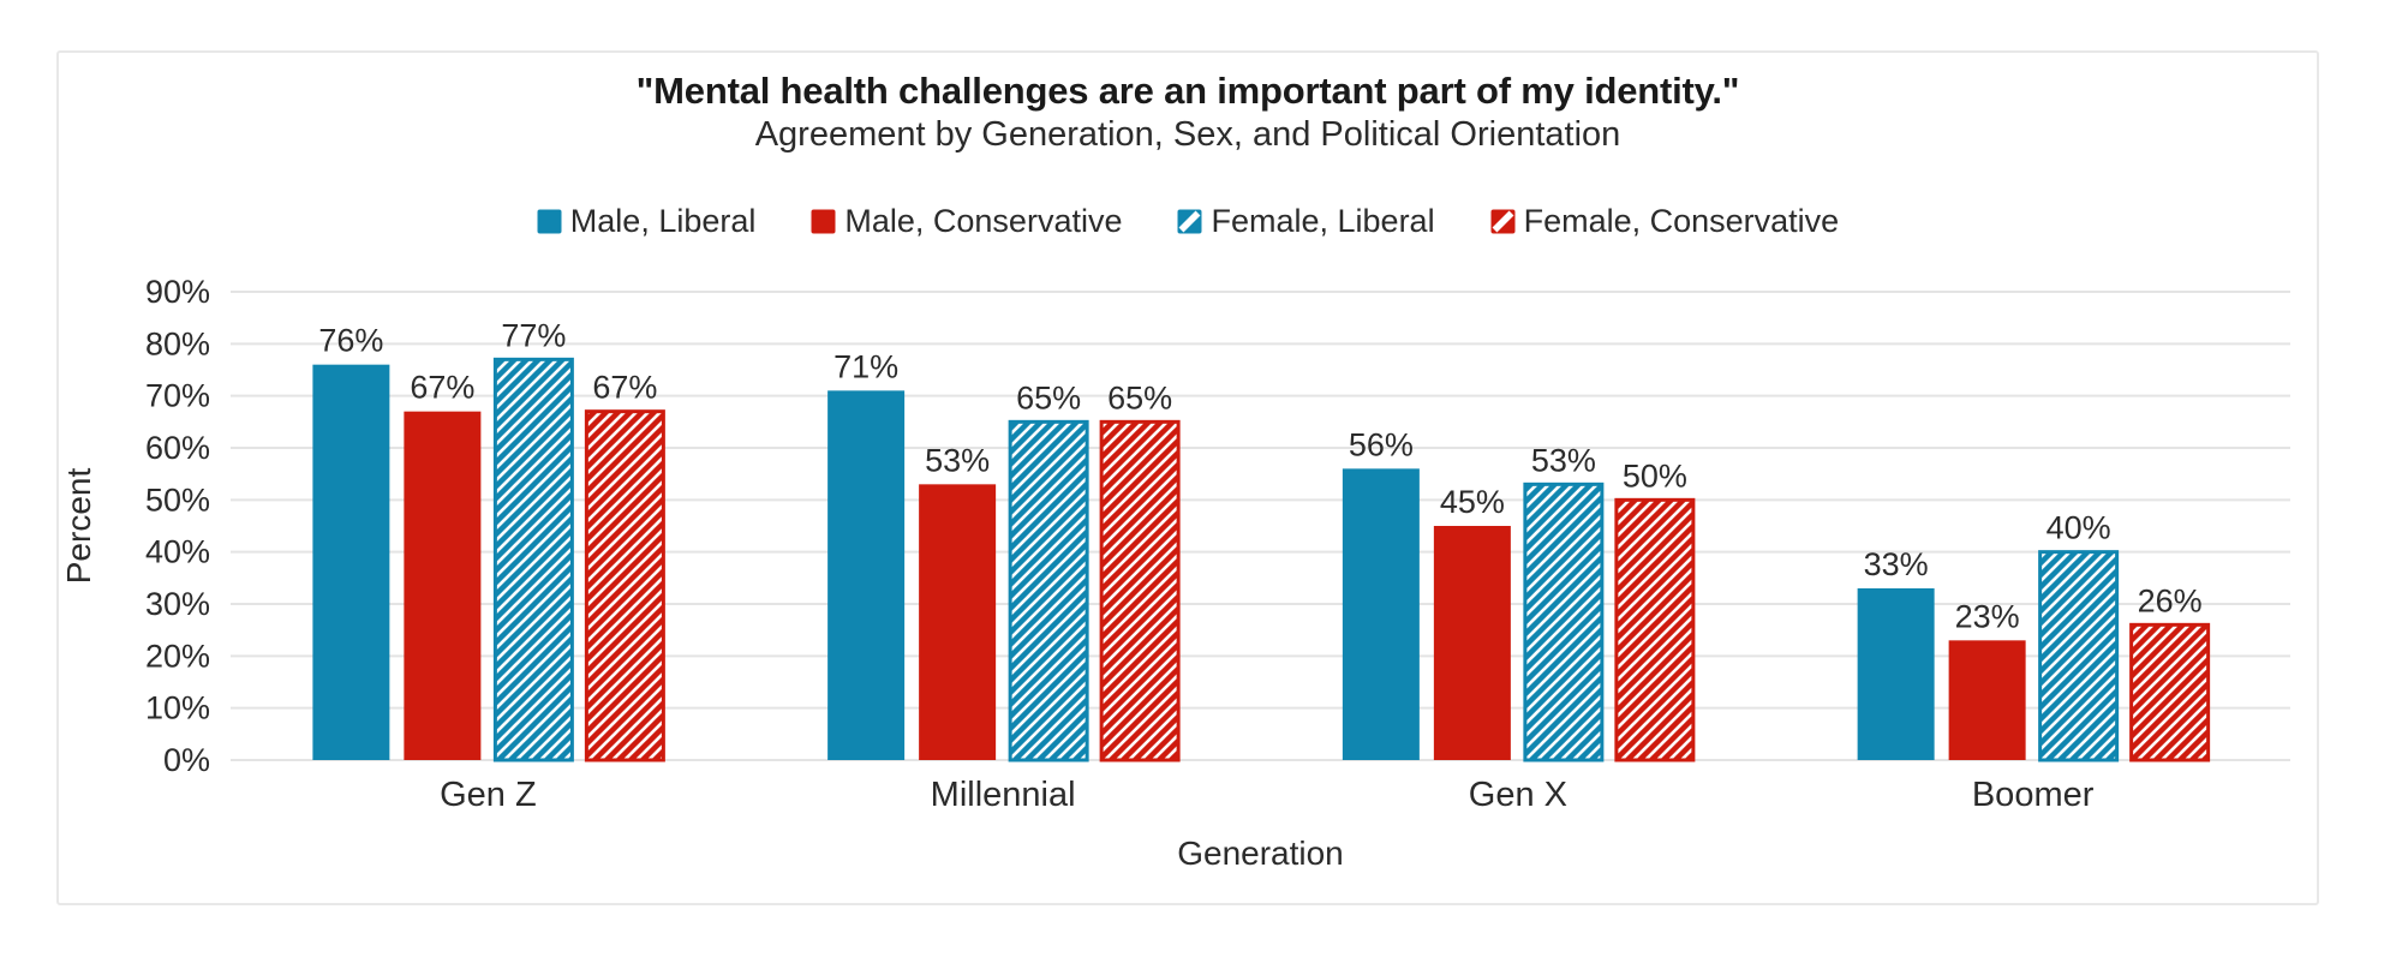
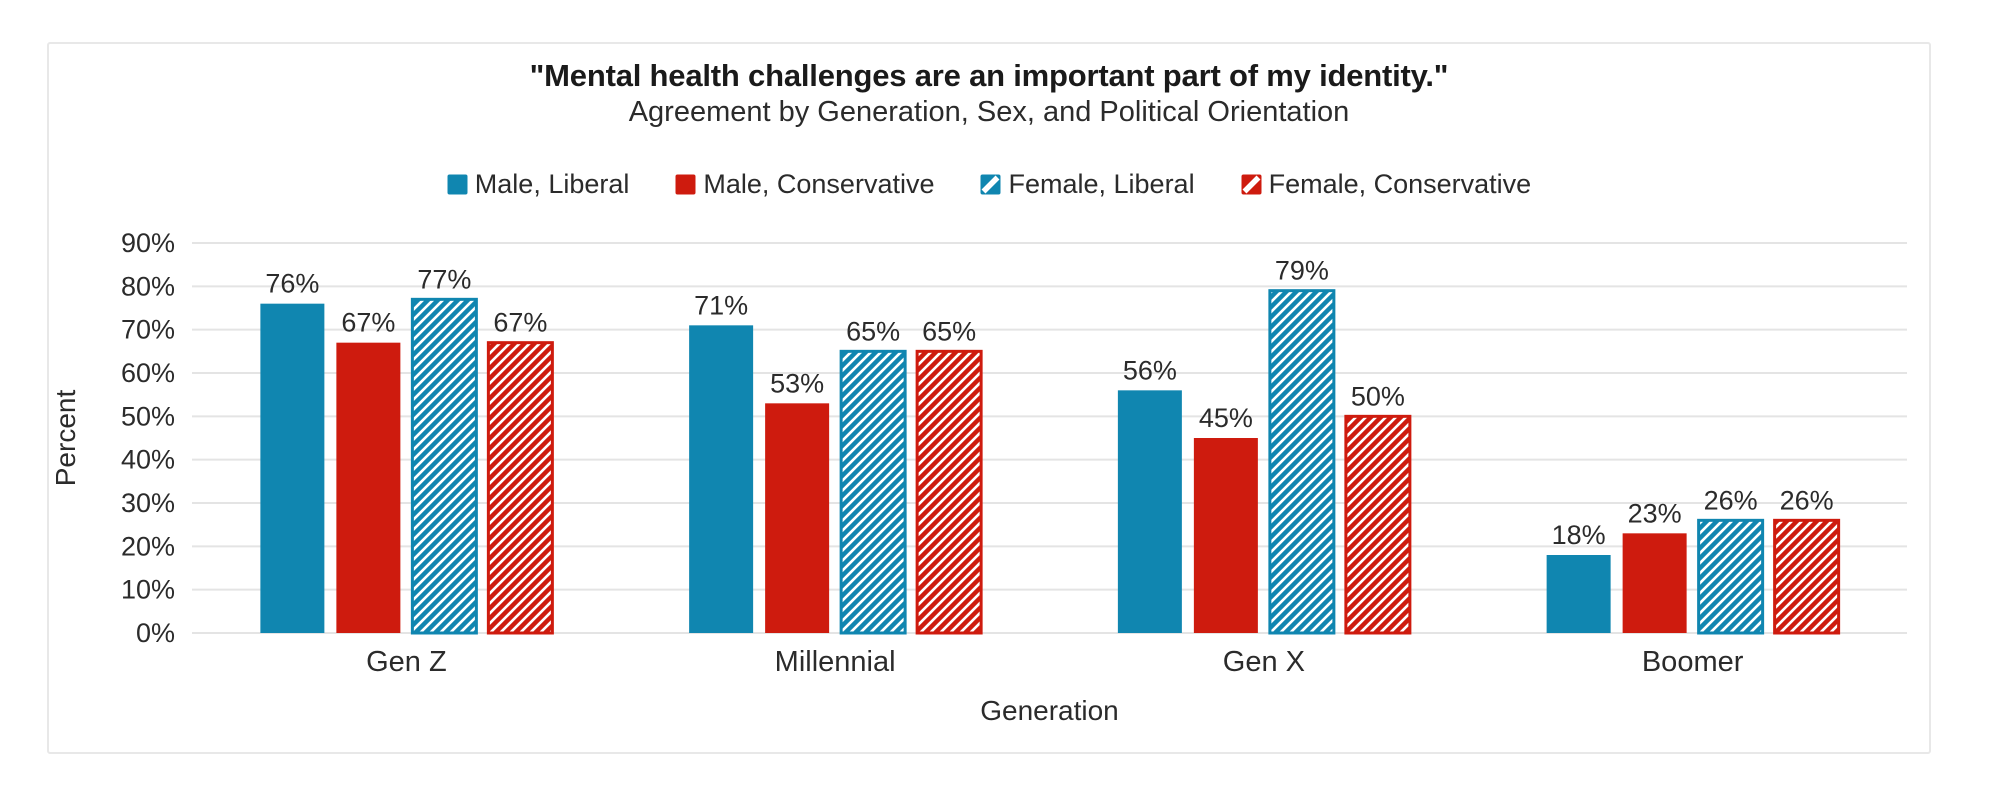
Female, Liberal/Gen X: 53% -> 79%
Male, Liberal/Boomer: 33% -> 18%
Female, Liberal/Boomer: 40% -> 26%
